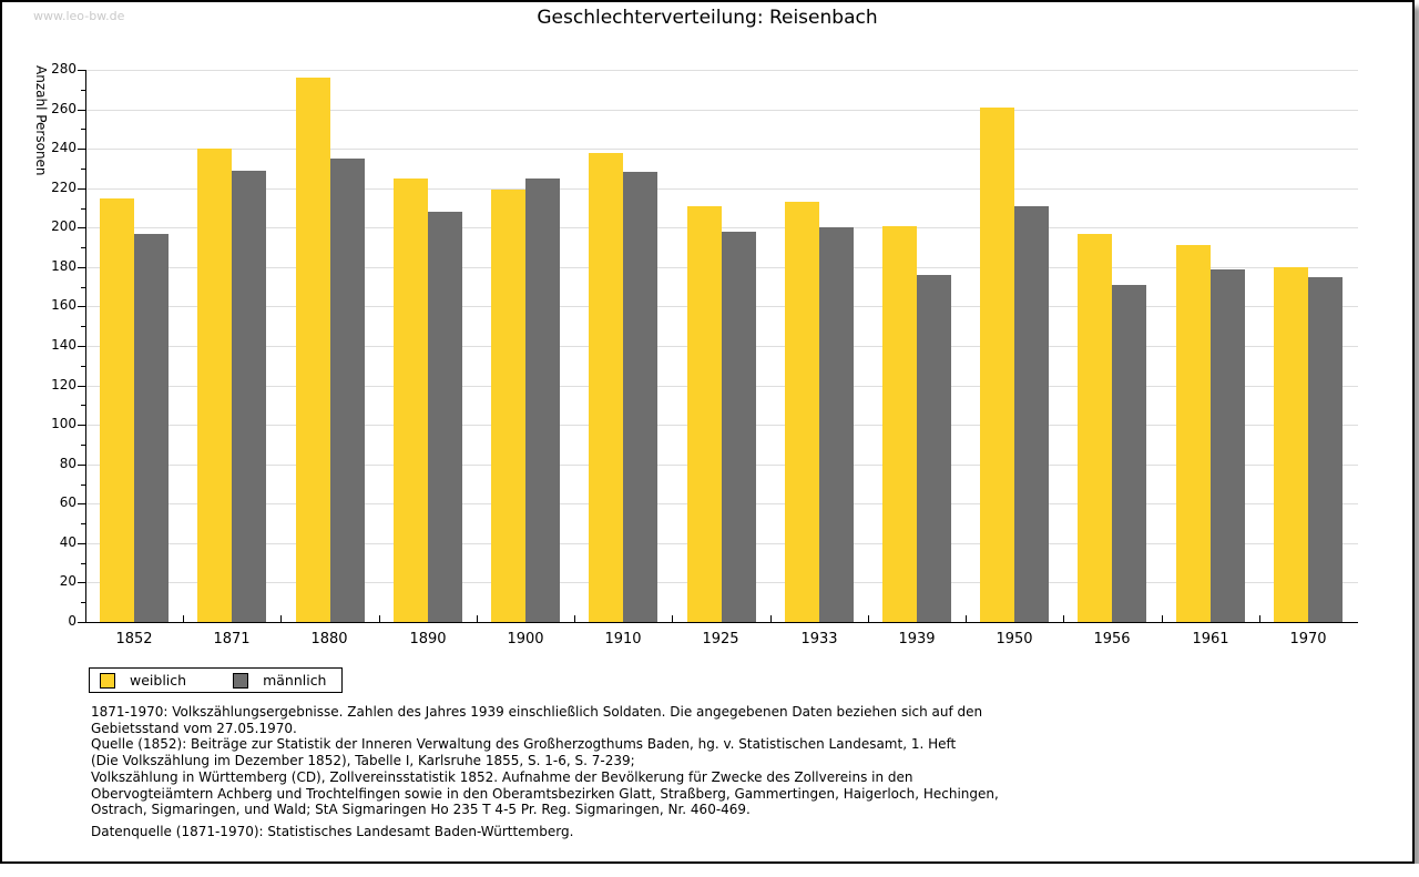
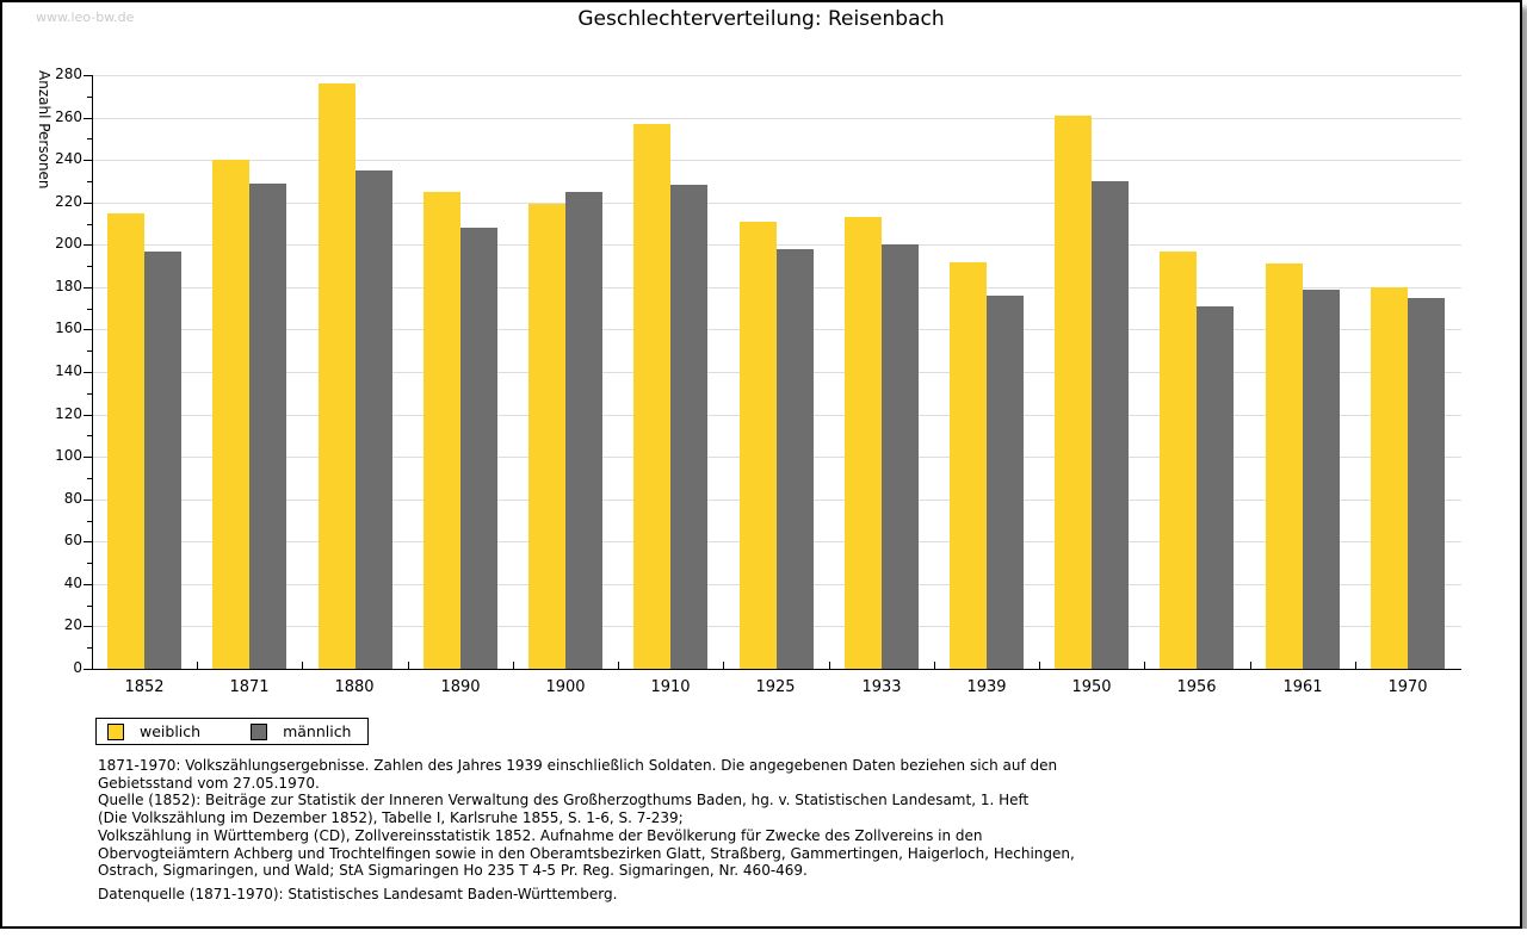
weiblich/1910: 238 -> 257
weiblich/1939: 201 -> 192
männlich/1950: 211 -> 230
